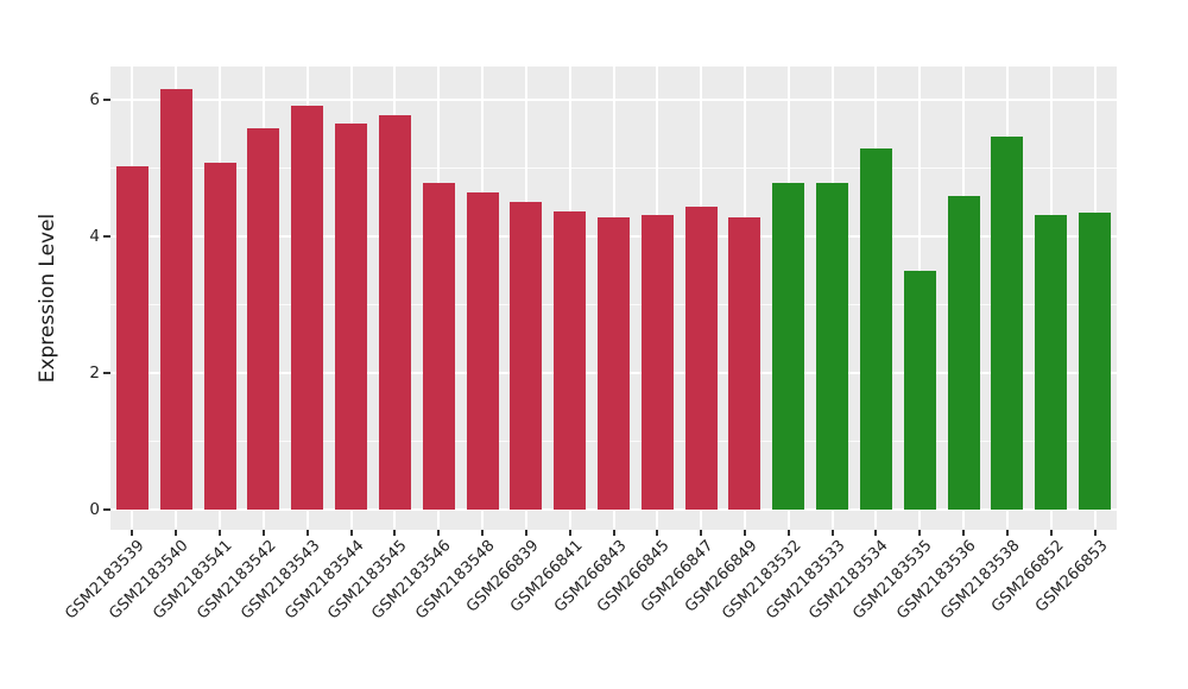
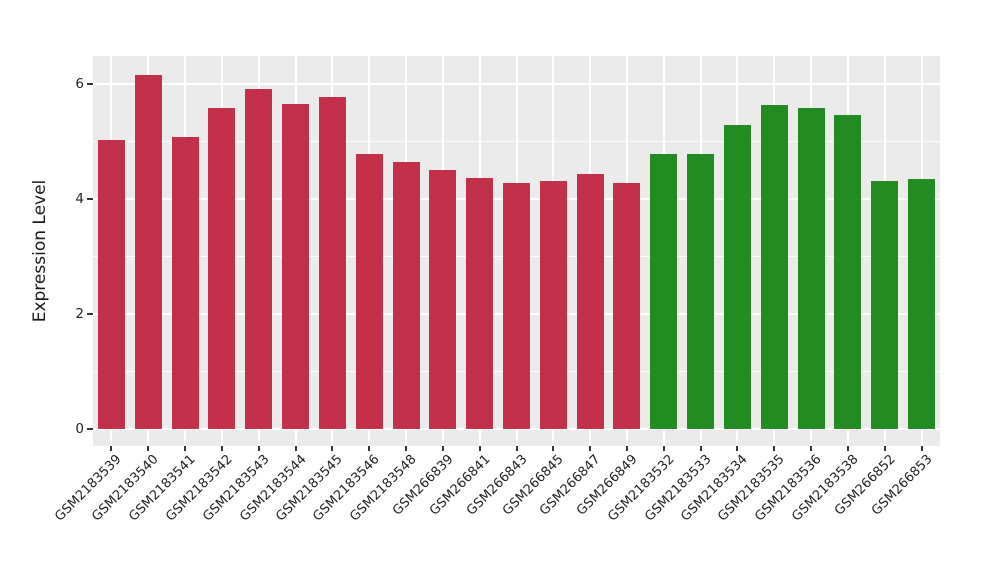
GSM2183535: 3.5 -> 5.6
GSM2183536: 4.6 -> 5.6
